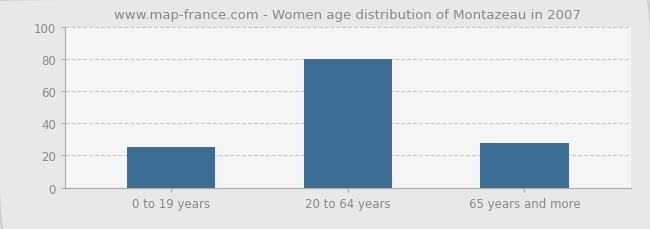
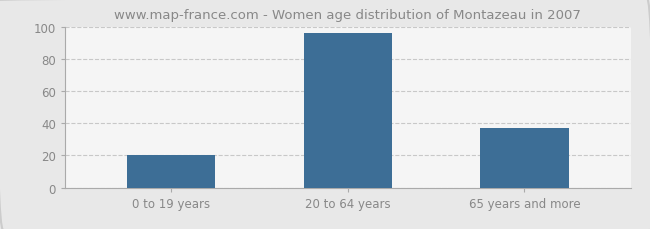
0 to 19 years: 25 -> 20
20 to 64 years: 80 -> 96
65 years and more: 28 -> 37
